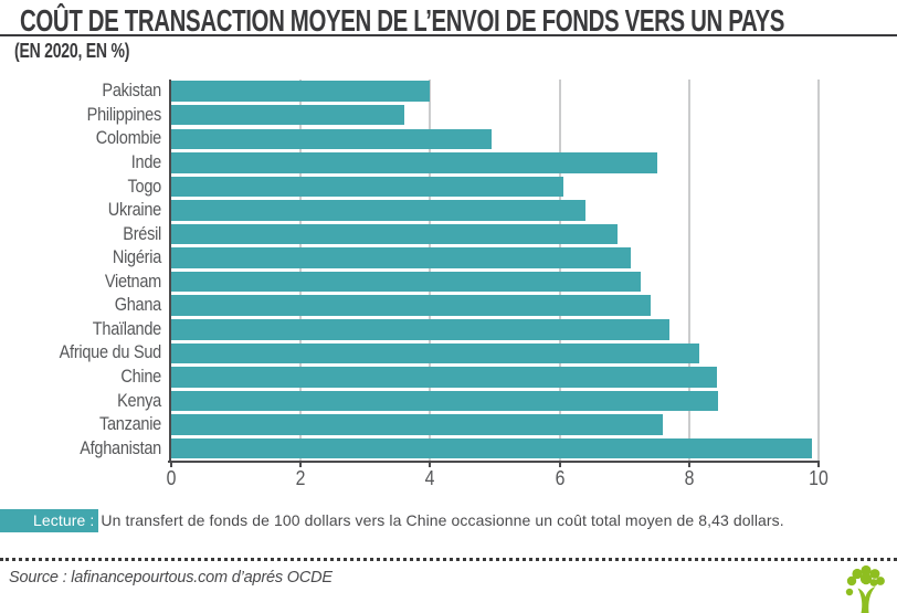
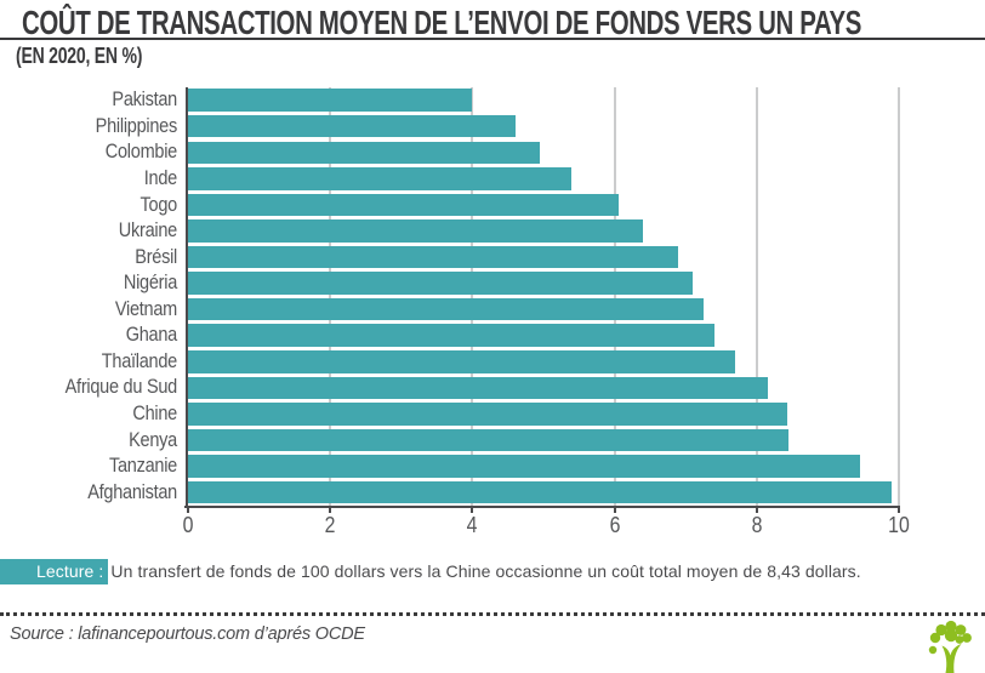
Philippines: 3.6 -> 4.6
Inde: 7.5 -> 5.4
Tanzanie: 7.6 -> 9.4
